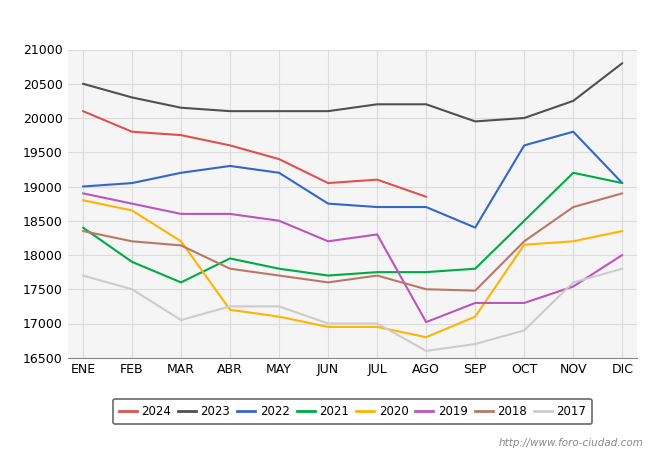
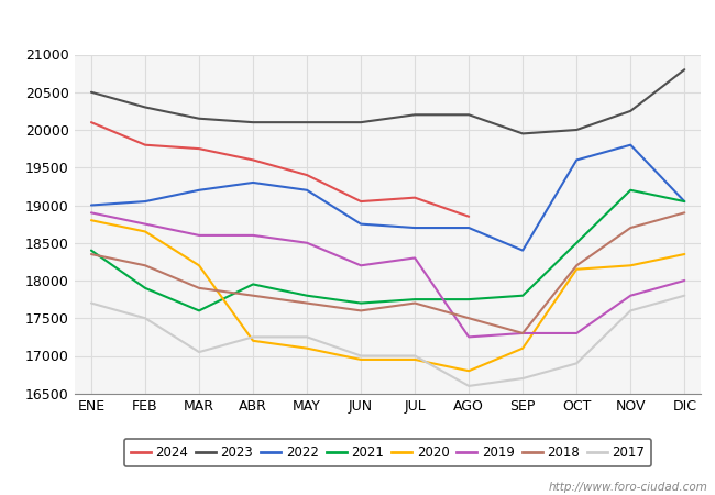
2018/MAR: 18140 -> 17900
2019/AGO: 17020 -> 17250
2018/SEP: 17480 -> 17300
2019/NOV: 17540 -> 17800
